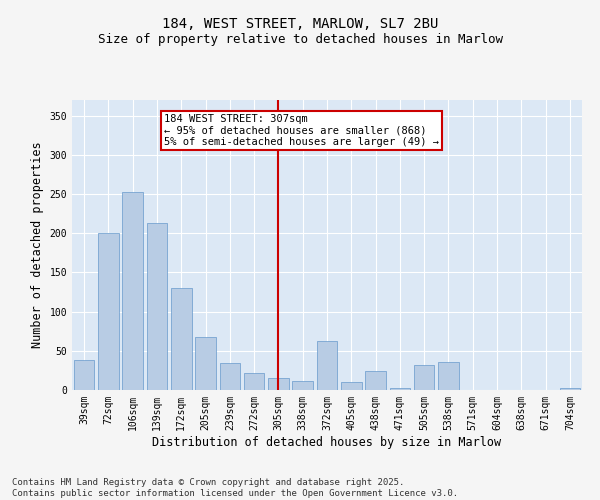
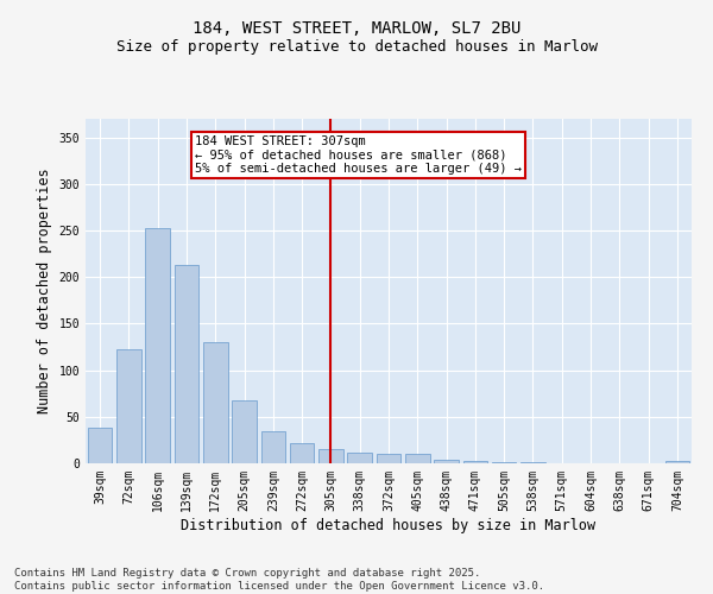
72sqm: 200 -> 122
372sqm: 62 -> 10
438sqm: 24 -> 4
505sqm: 32 -> 1
538sqm: 36 -> 1
